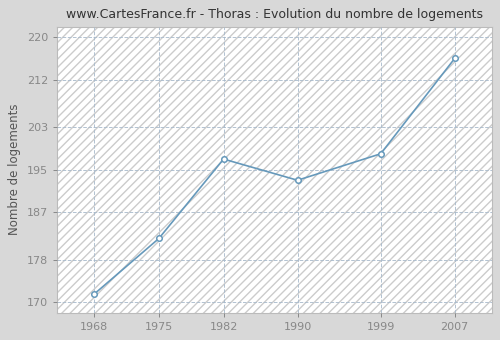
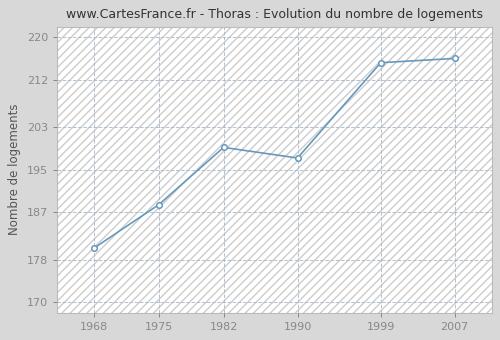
1968: 171.5 -> 180.2
1975: 182.0 -> 188.4
1982: 197.0 -> 199.2
1990: 193.0 -> 197.2
1999: 198.0 -> 215.2
